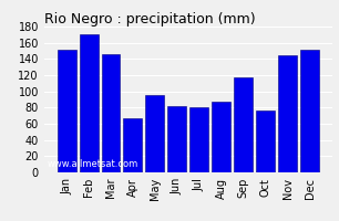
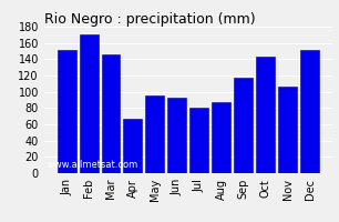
Jun: 82 -> 93
Oct: 76 -> 143
Nov: 144 -> 106
